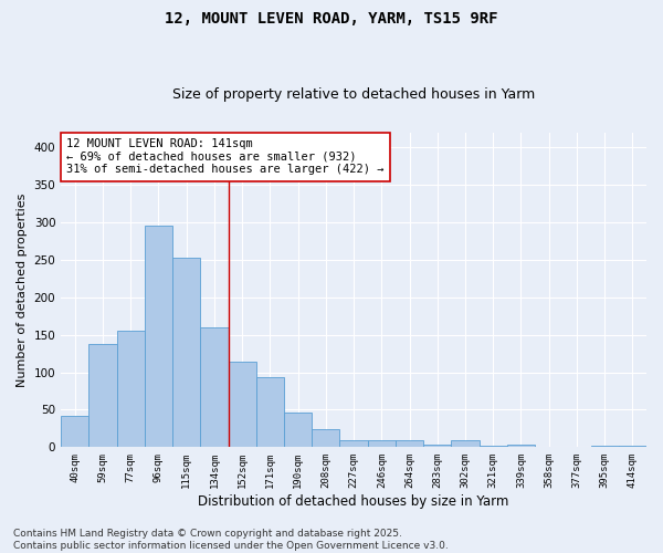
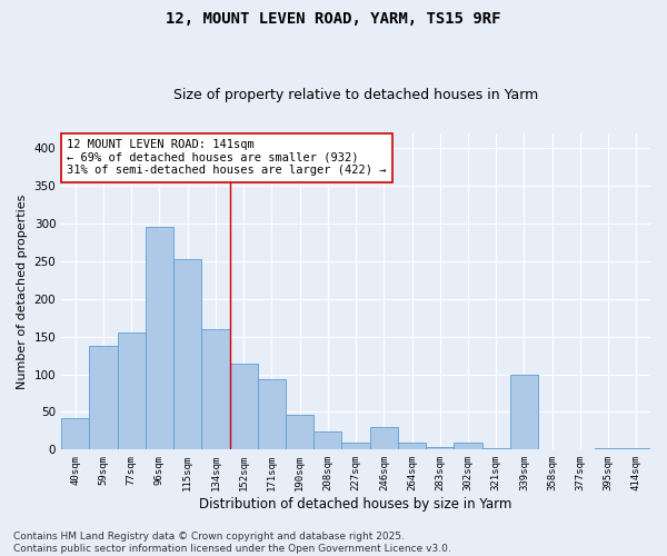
246sqm: 9 -> 30
339sqm: 4 -> 100
